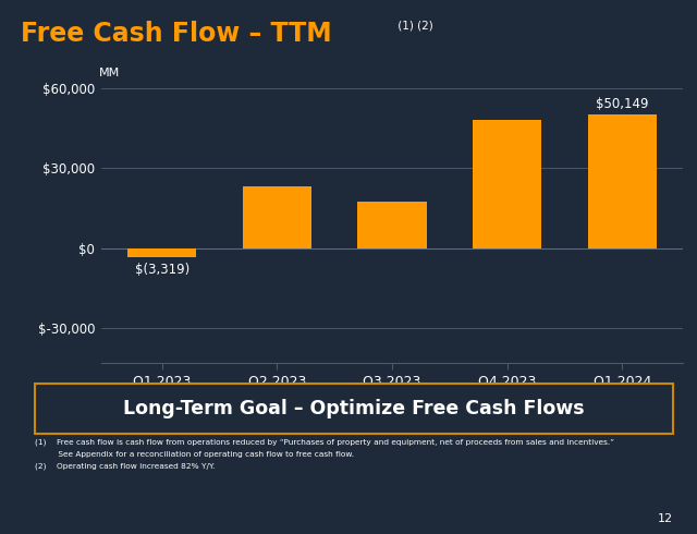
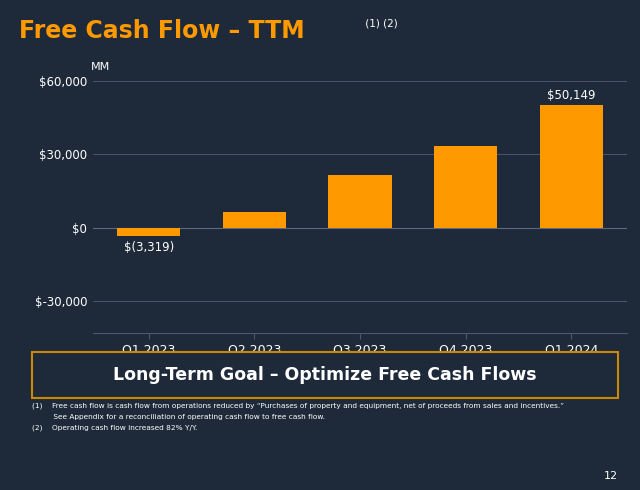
Q2 2023: $23,000 -> $6,400
Q3 2023: $17,500 -> $21,400
Q4 2023: $48,000 -> $33,600
